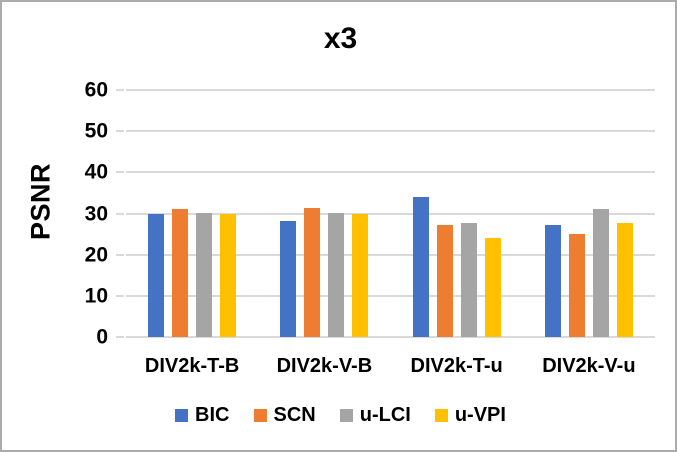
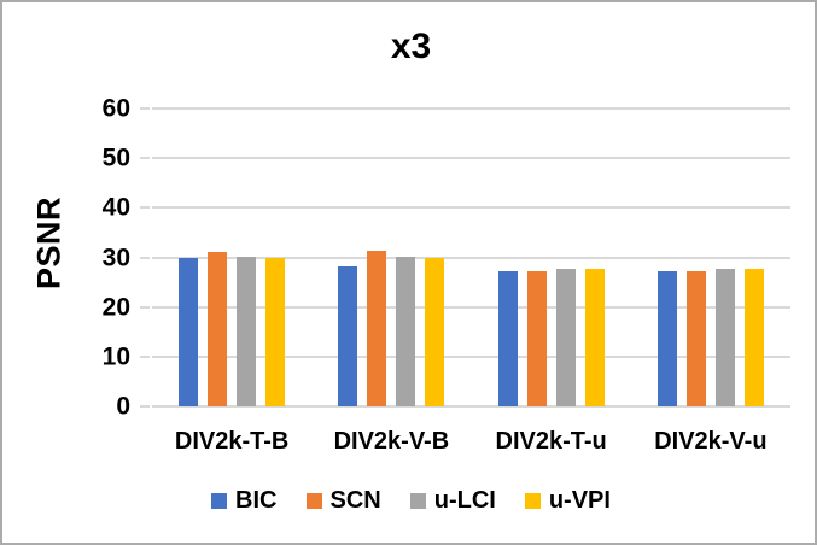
BIC/DIV2k-T-u: 34 -> 27
u-VPI/DIV2k-T-u: 24 -> 28
SCN/DIV2k-V-u: 25 -> 27
u-LCI/DIV2k-V-u: 31 -> 28
